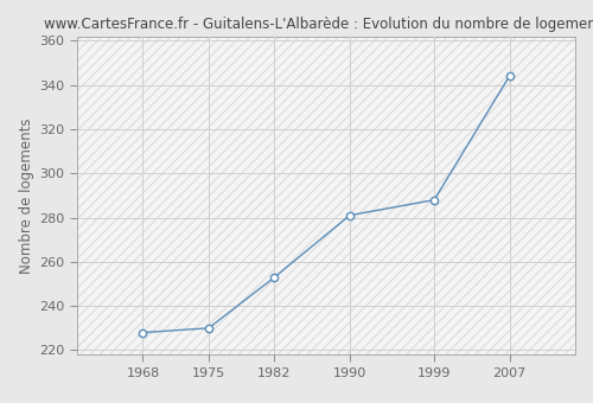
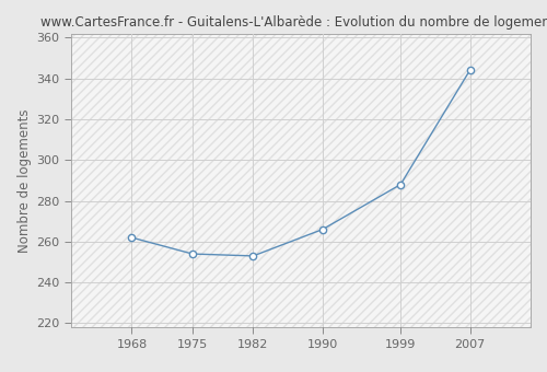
1968: 228 -> 262
1975: 230 -> 254
1990: 281 -> 266
